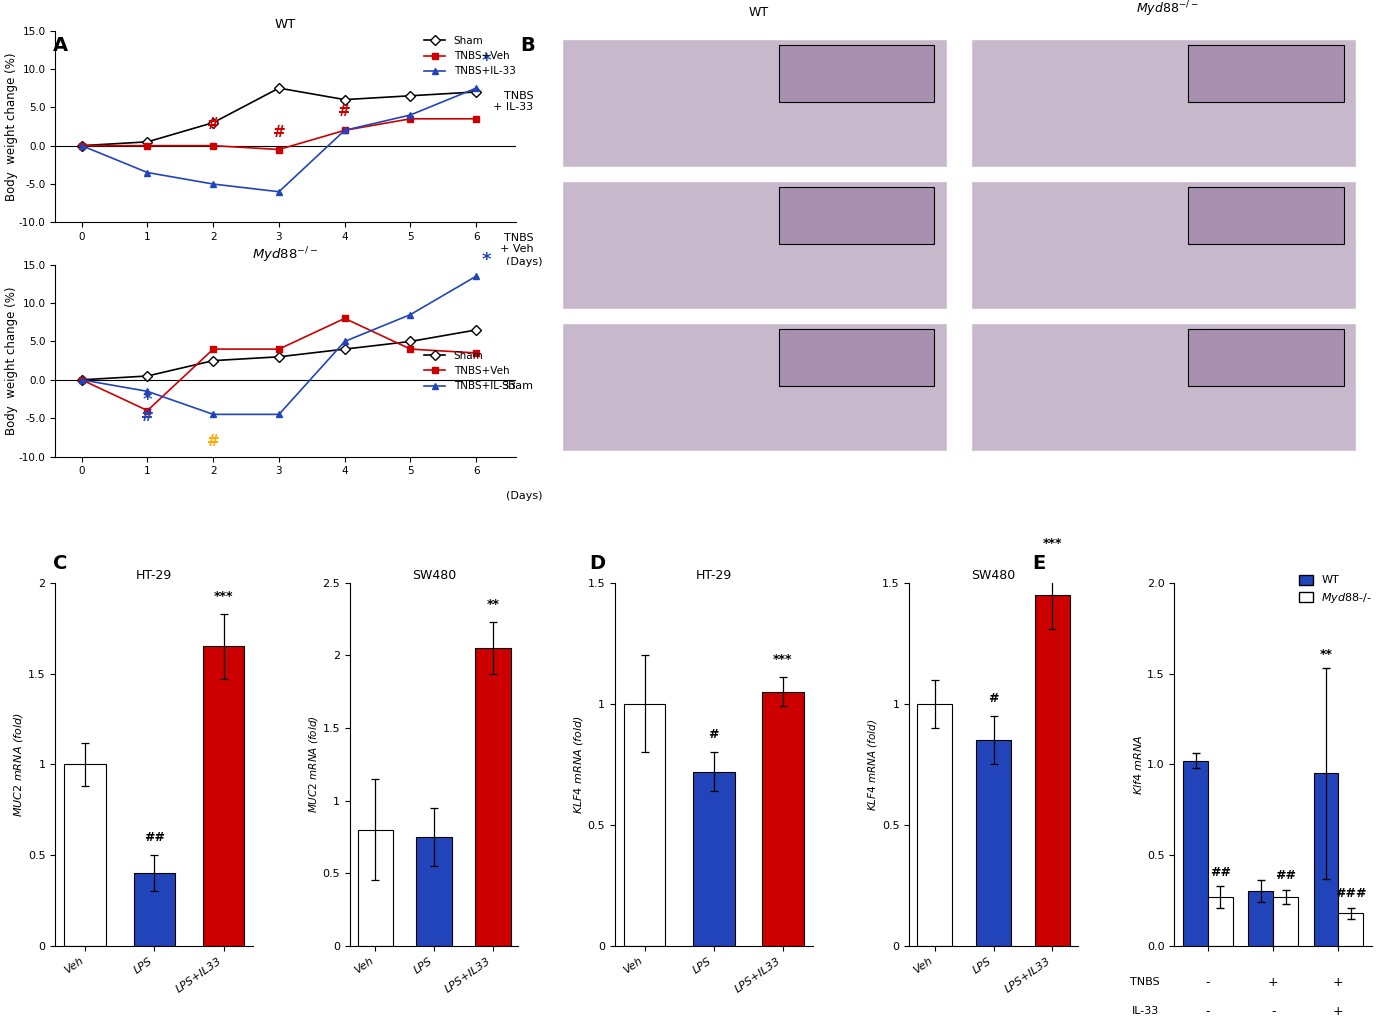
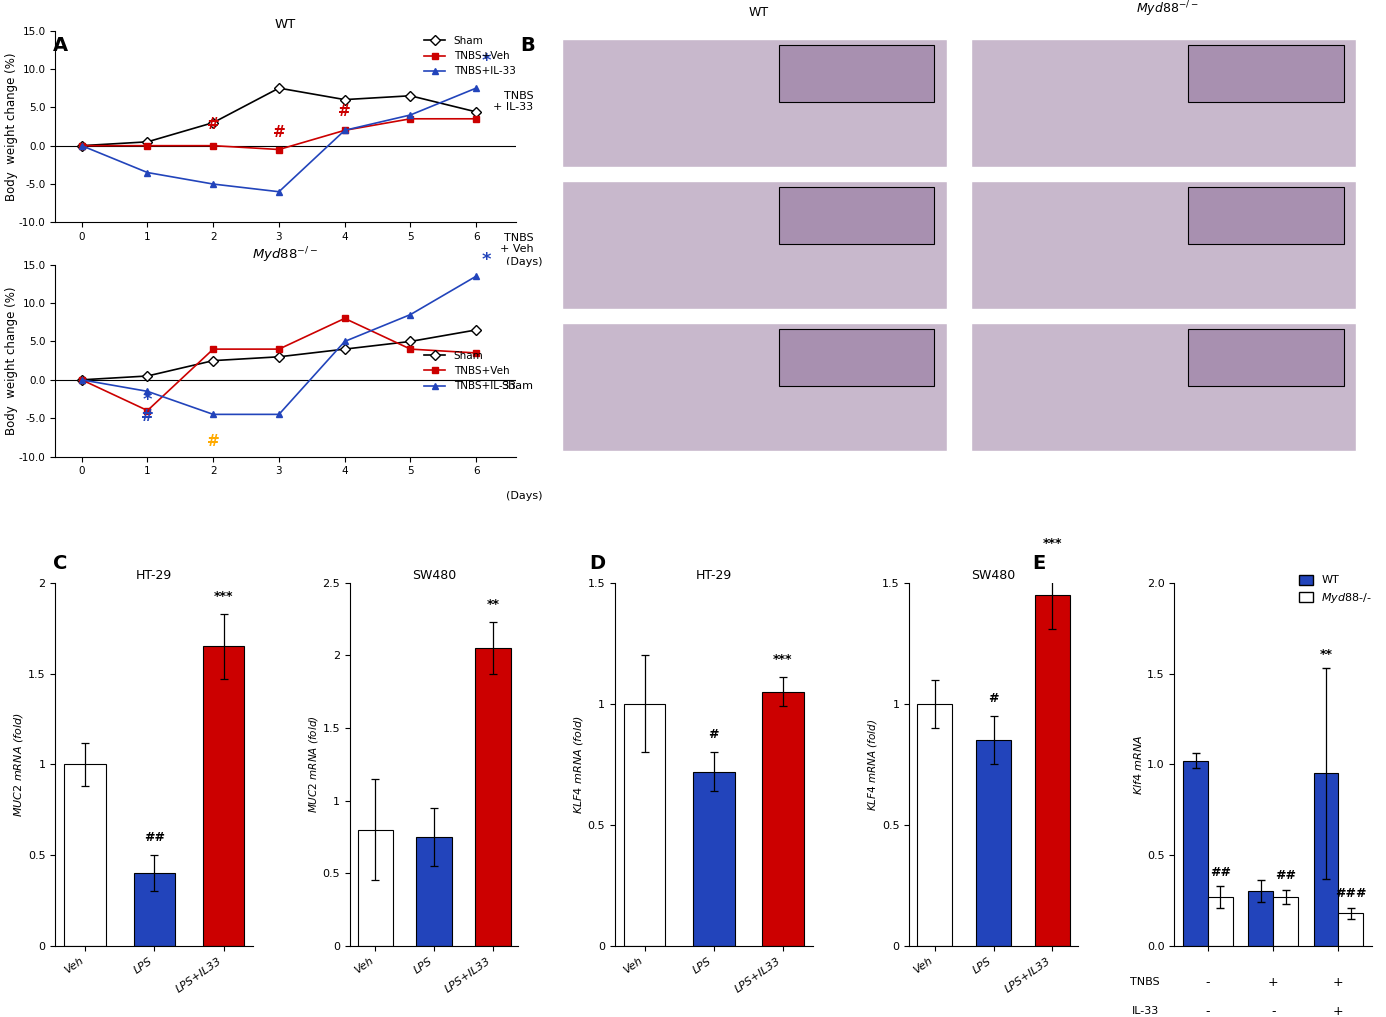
WT/Sham/6: 7.0 -> 4.4
